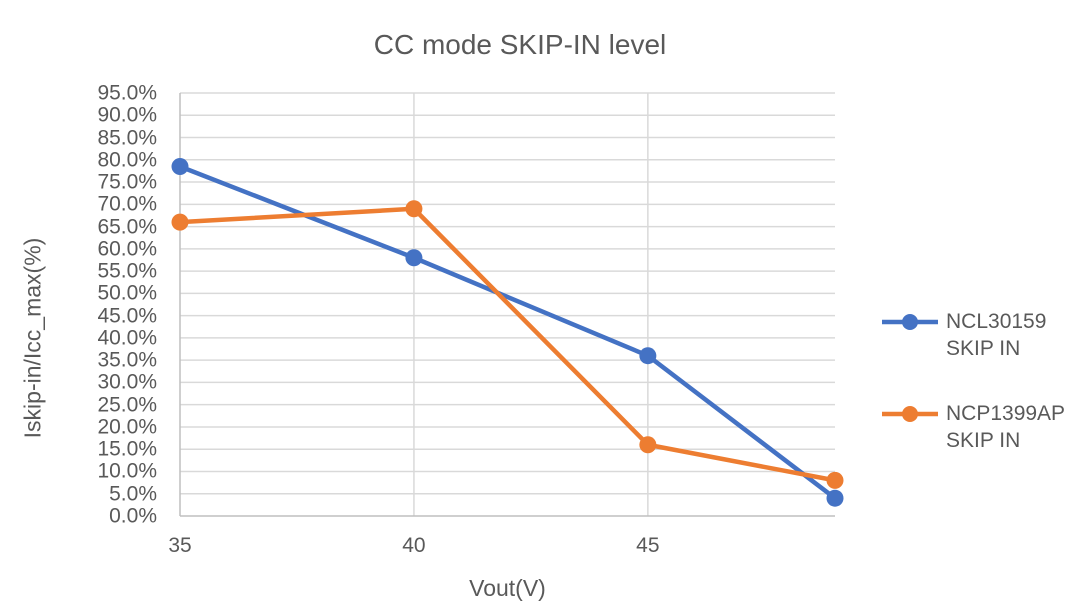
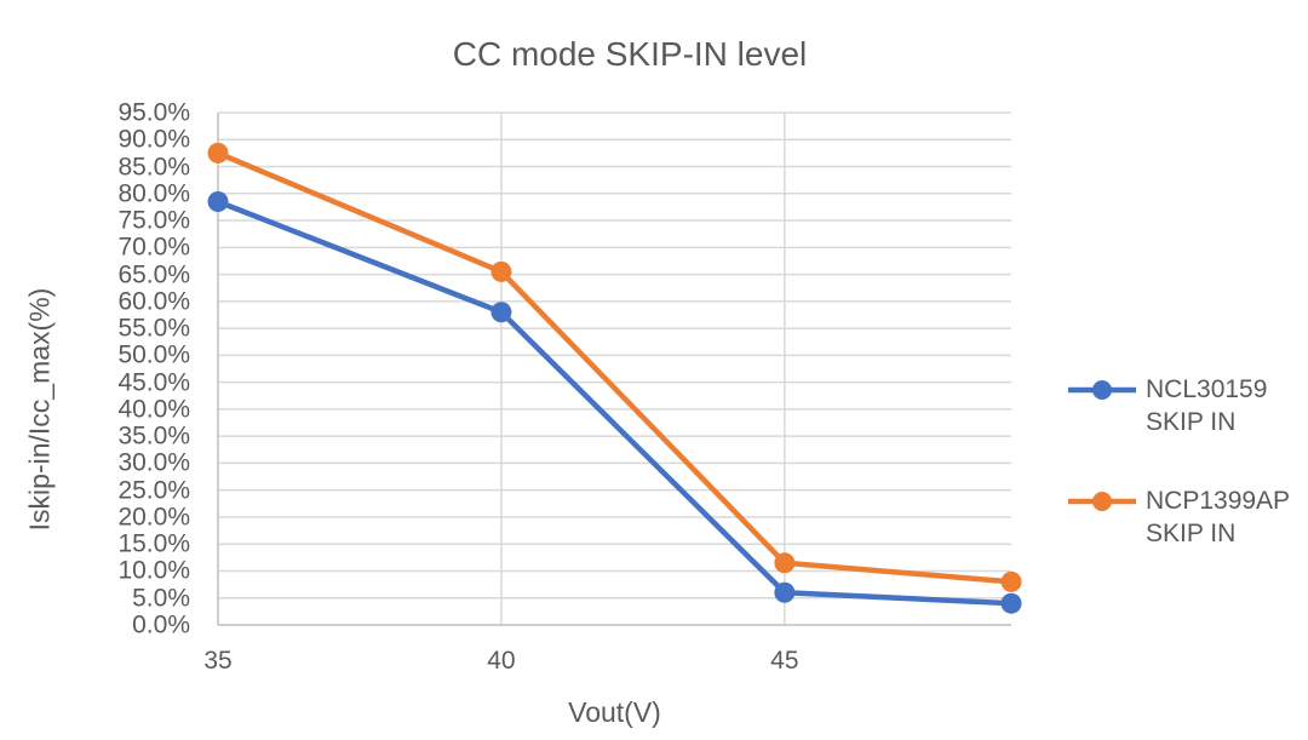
NCP1399AP SKIP IN/35: 66% -> 88%
NCP1399AP SKIP IN/40: 69% -> 66%
NCL30159 SKIP IN/45: 36% -> 6%
NCP1399AP SKIP IN/45: 16% -> 12%
